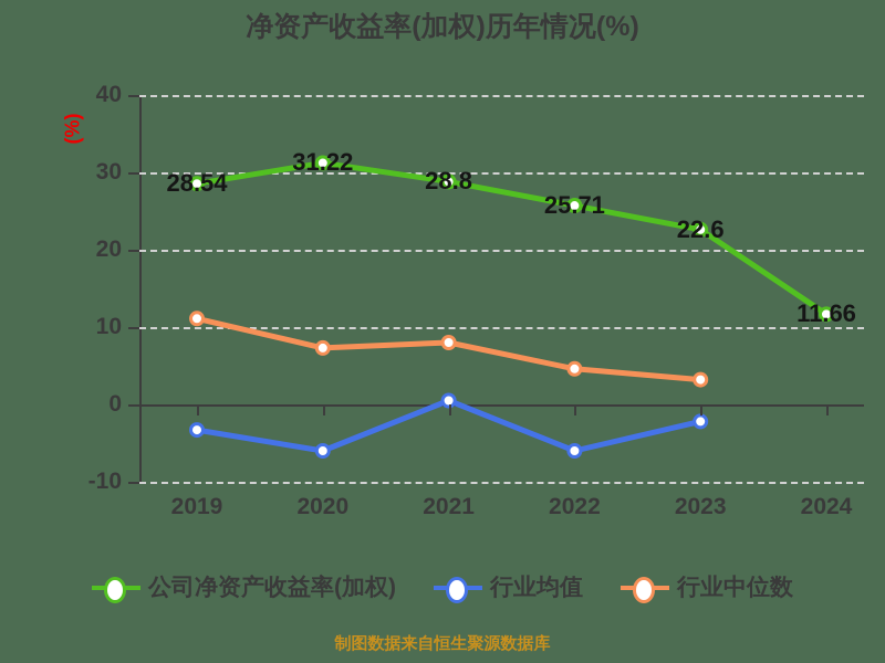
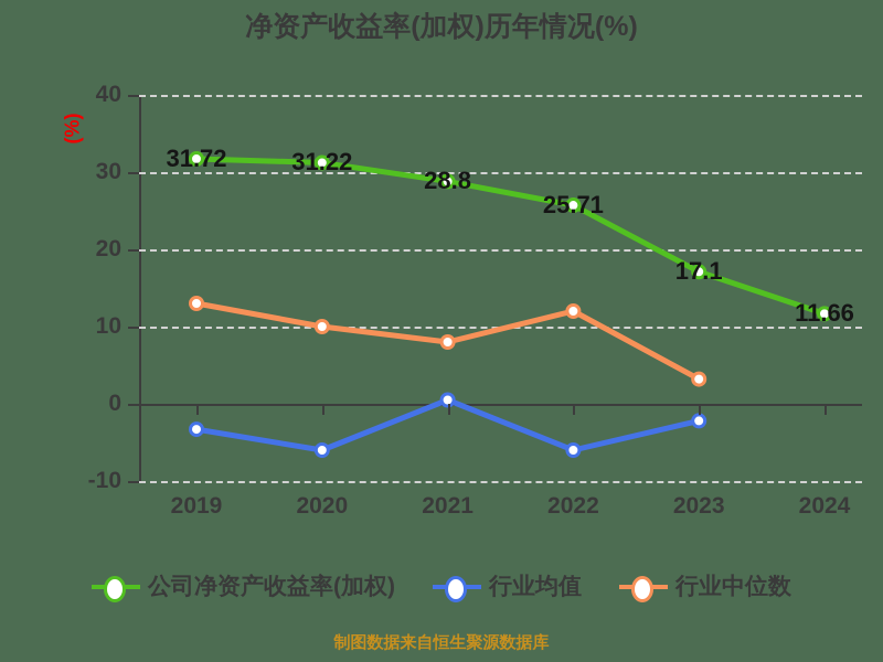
公司净资产收益率(加权)/2019: 28.54 -> 31.72
行业中位数/2019: 11 -> 13
行业中位数/2020: 7 -> 10
行业中位数/2022: 5 -> 12
公司净资产收益率(加权)/2023: 22.6 -> 17.1
